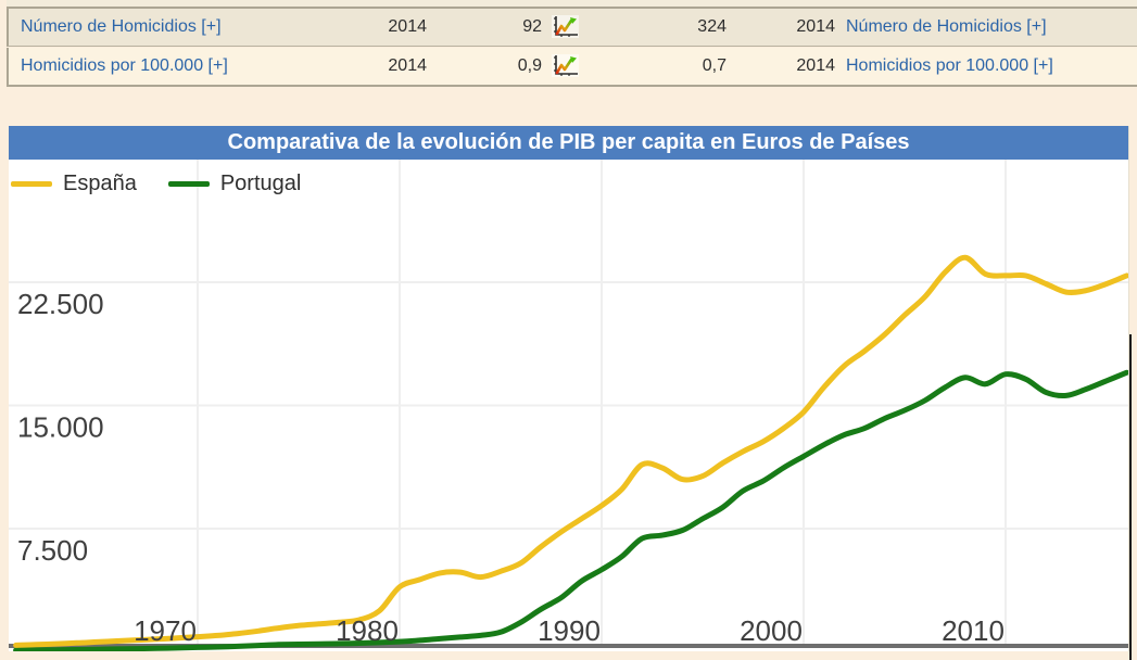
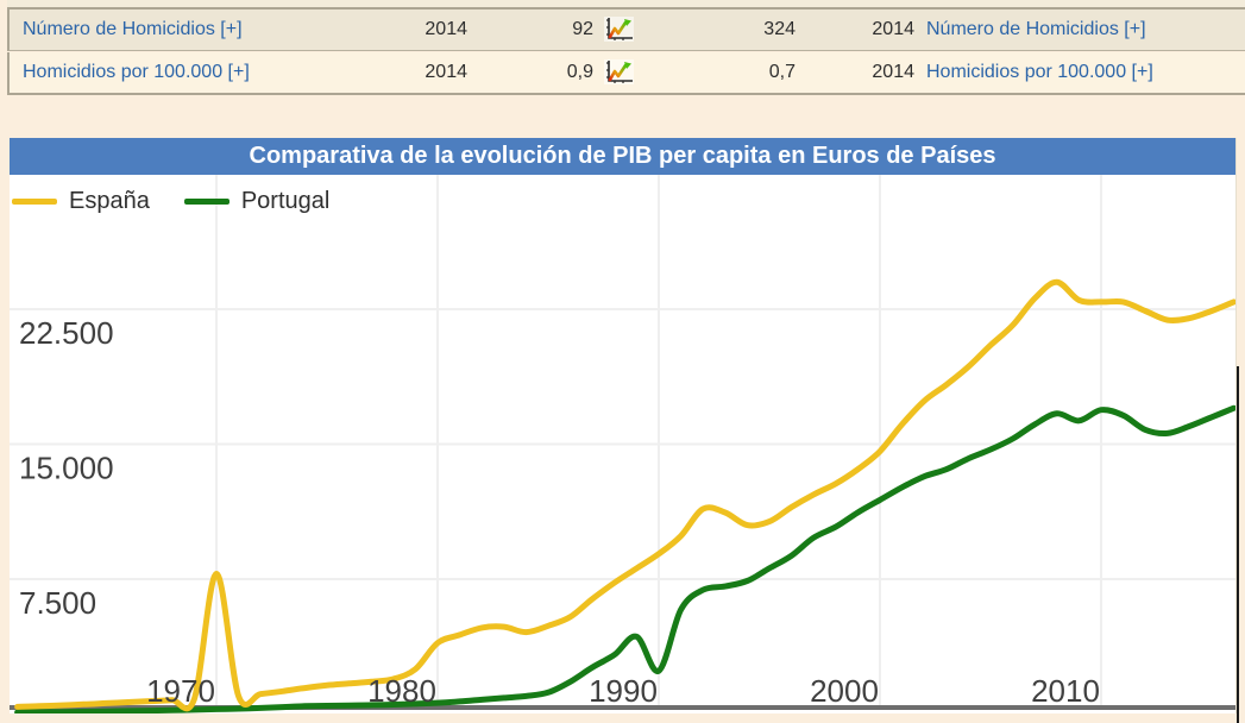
España/1970: 900 -> 7800
Portugal/1990: 5000 -> 2400
